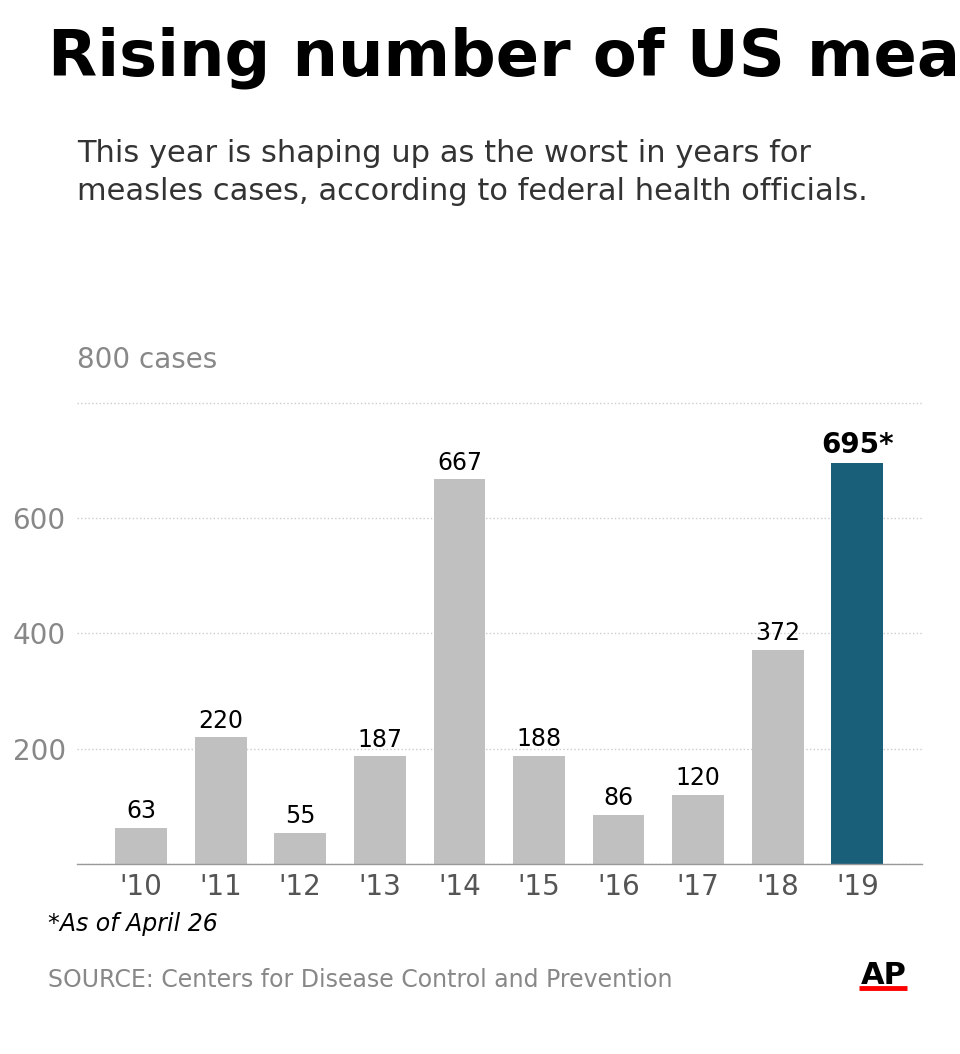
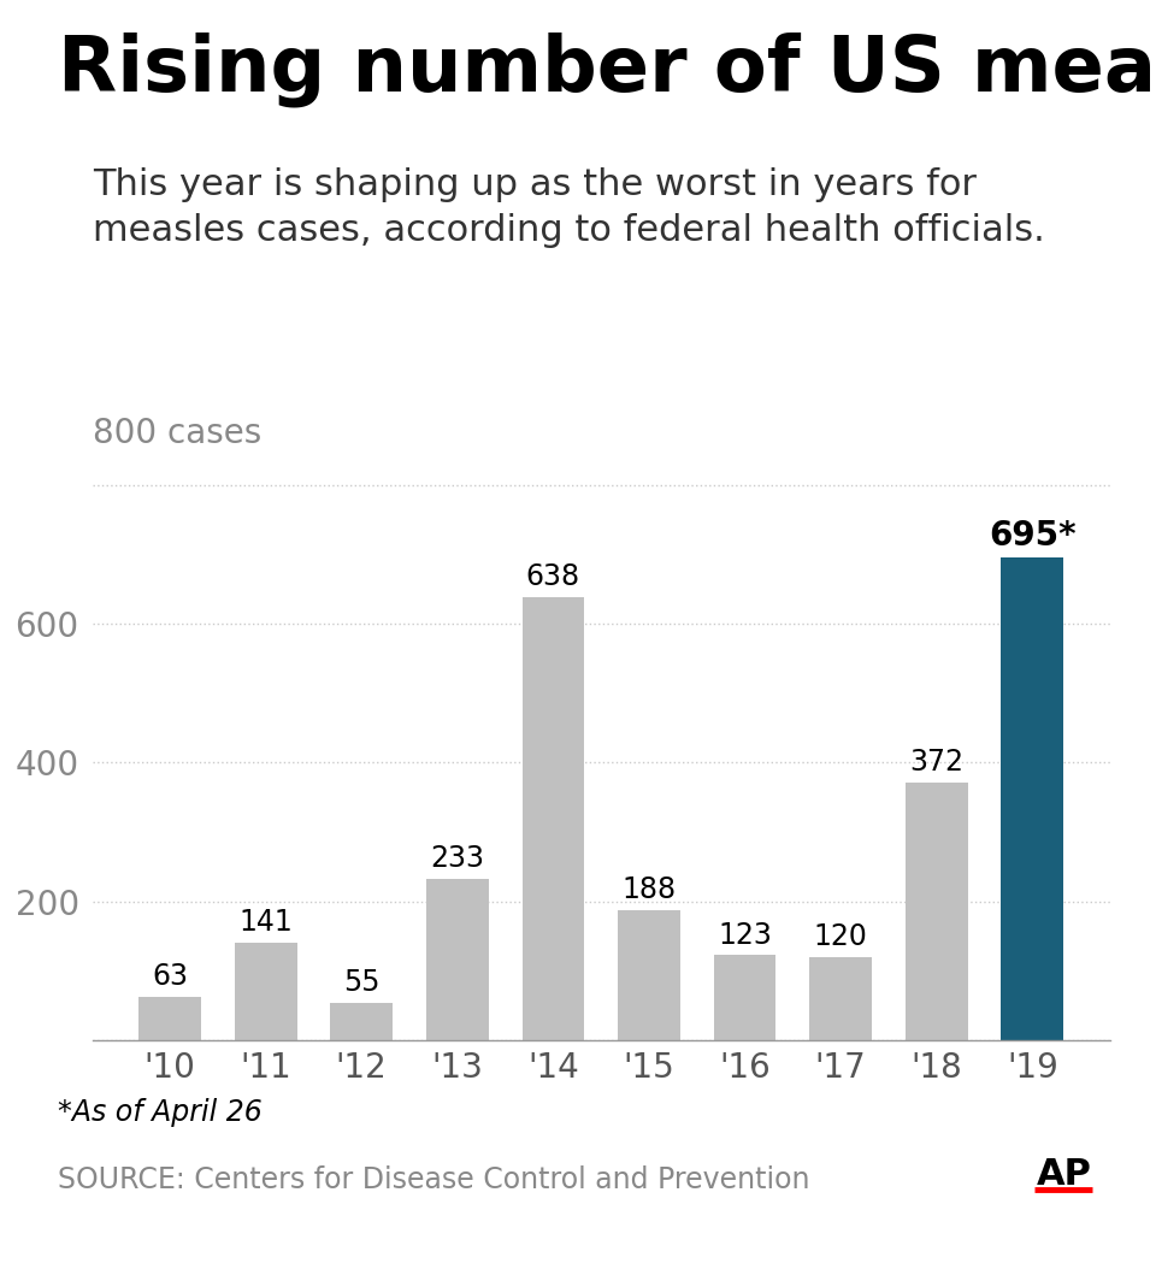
'11: 220 -> 141
'13: 187 -> 233
'14: 667 -> 638
'16: 86 -> 123
